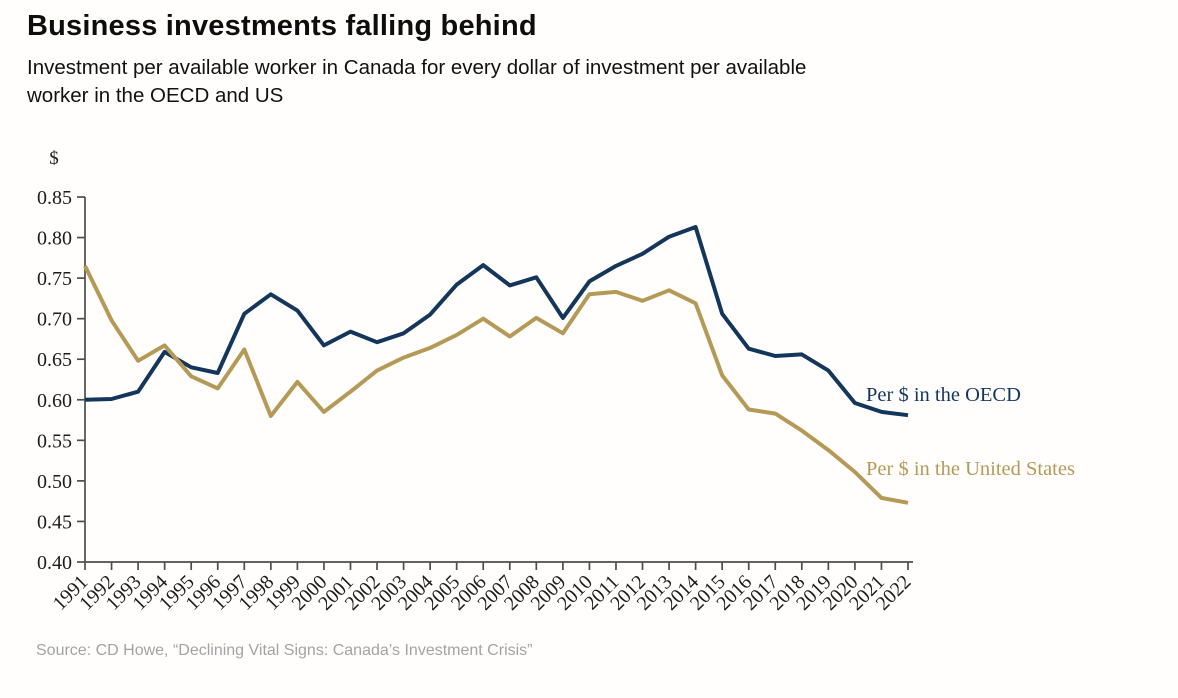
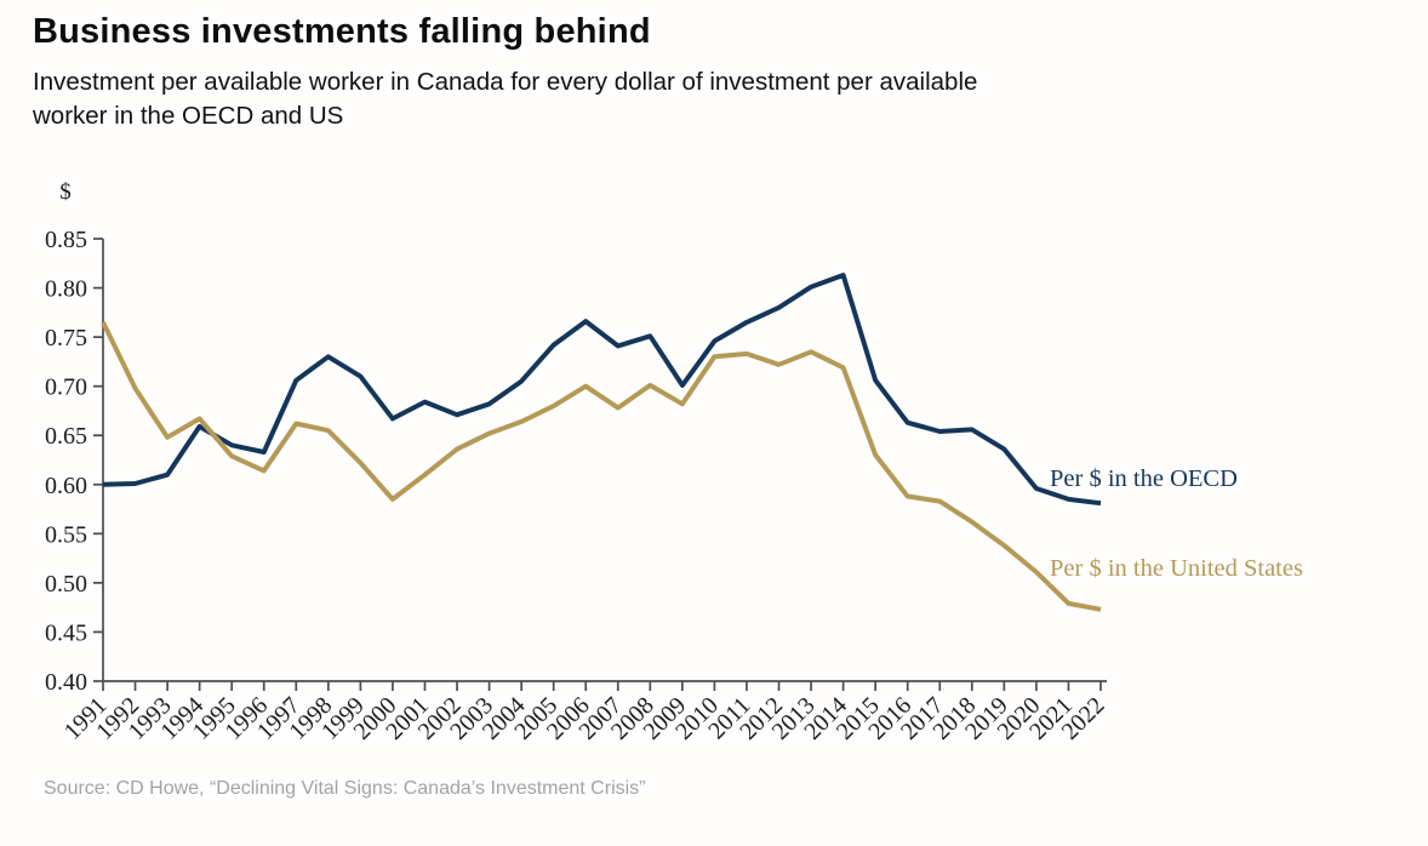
Per $ in the United States/1998: 0.58 -> 0.66
